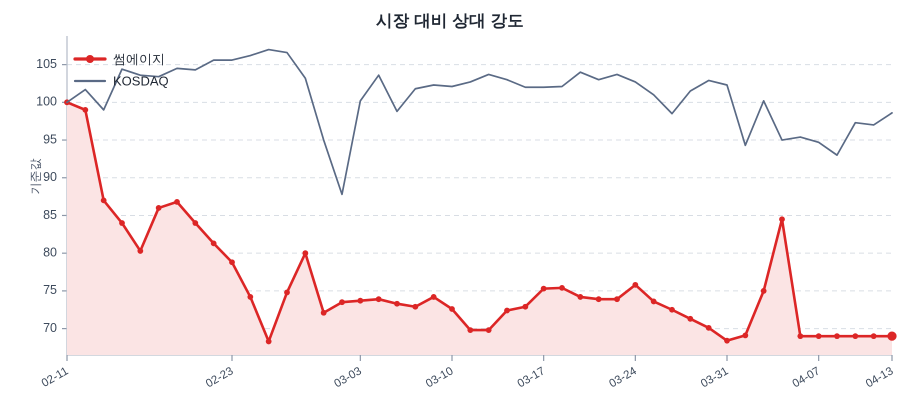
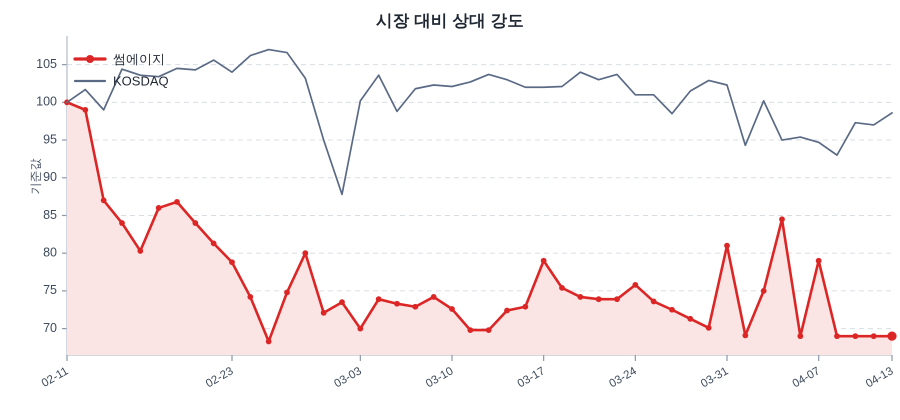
KOSDAQ/02-23: 106 -> 104
썸에이지/03-03: 74 -> 70
썸에이지/03-17: 75 -> 79
KOSDAQ/03-24: 103 -> 101
썸에이지/03-31: 68 -> 81
썸에이지/04-07: 69 -> 79
